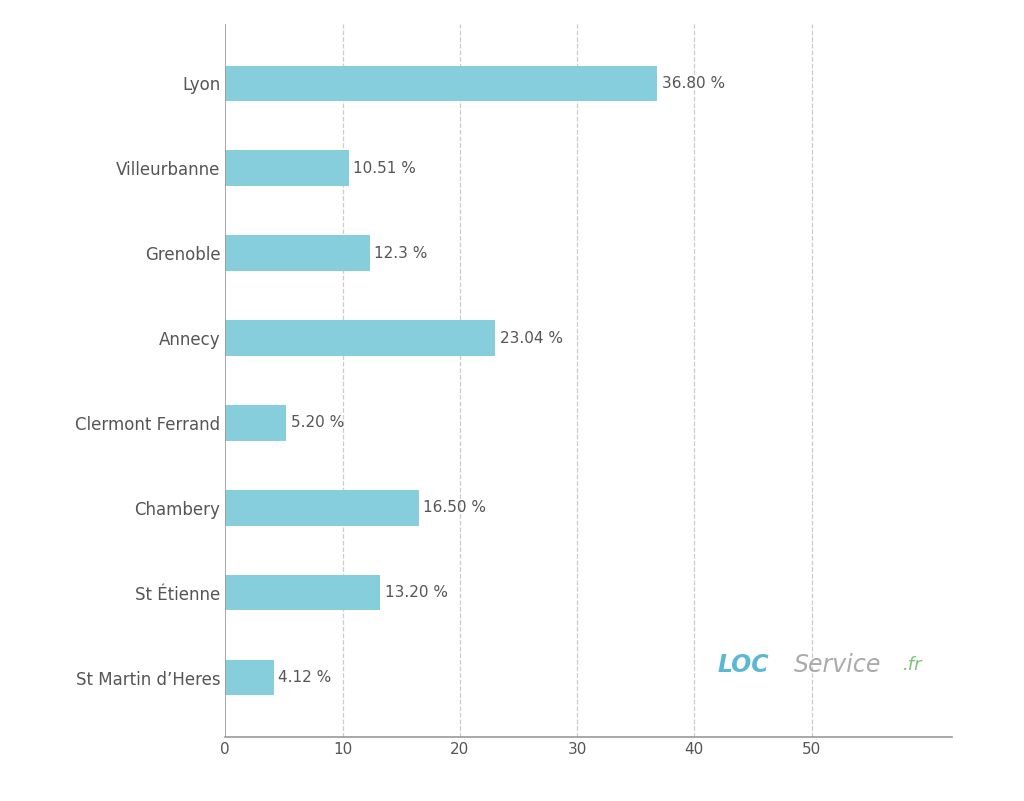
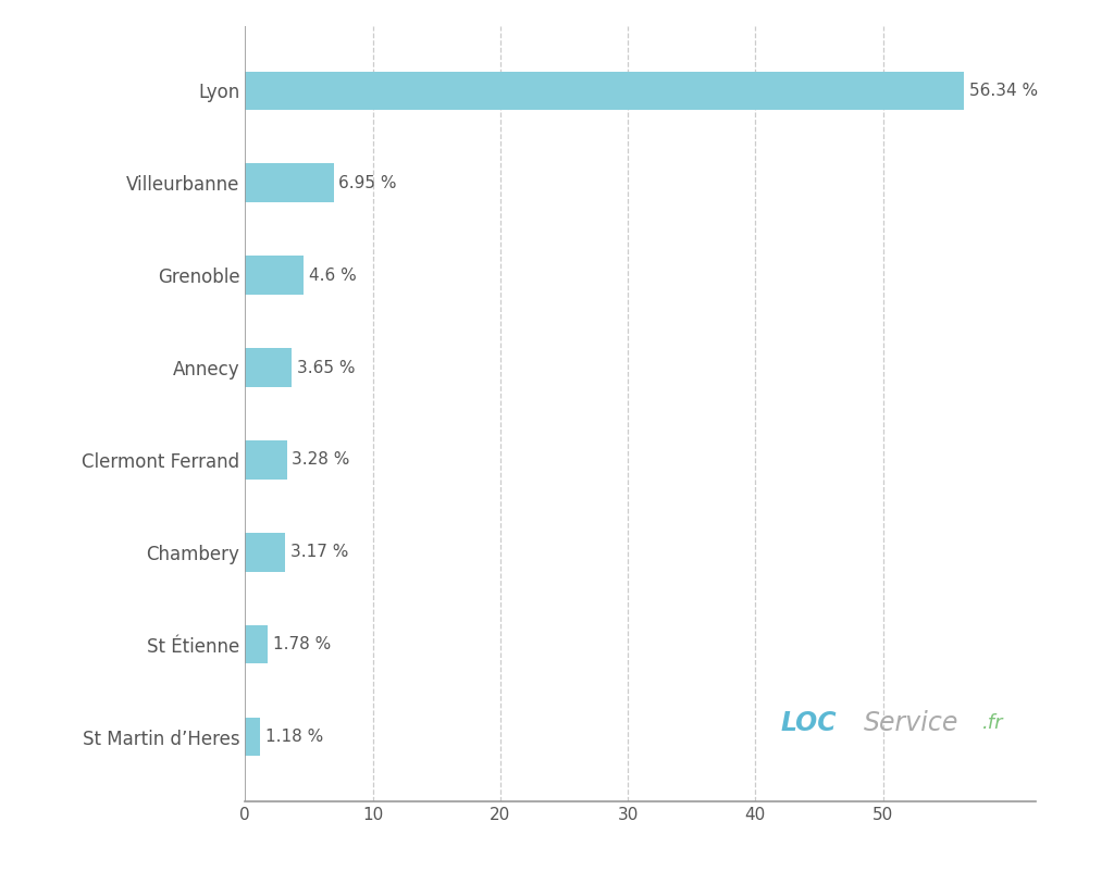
Lyon: 36.80 -> 56.34
Villeurbanne: 10.51 -> 6.95
Grenoble: 12.3 -> 4.6
Annecy: 23.04 -> 3.65
Clermont Ferrand: 5.20 -> 3.28
Chambery: 16.50 -> 3.17
St Étienne: 13.20 -> 1.78
St Martin d’Heres: 4.12 -> 1.18
